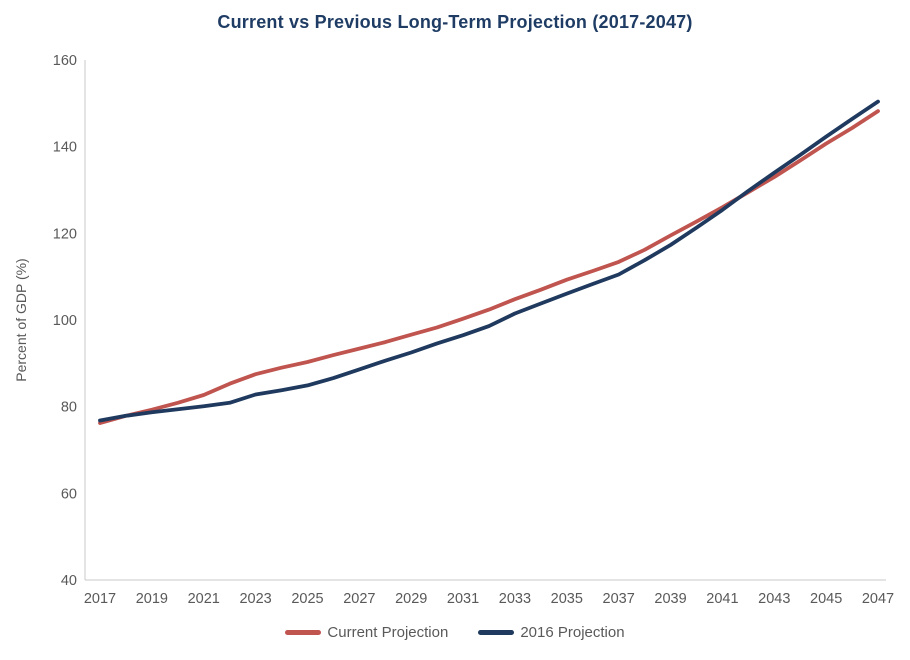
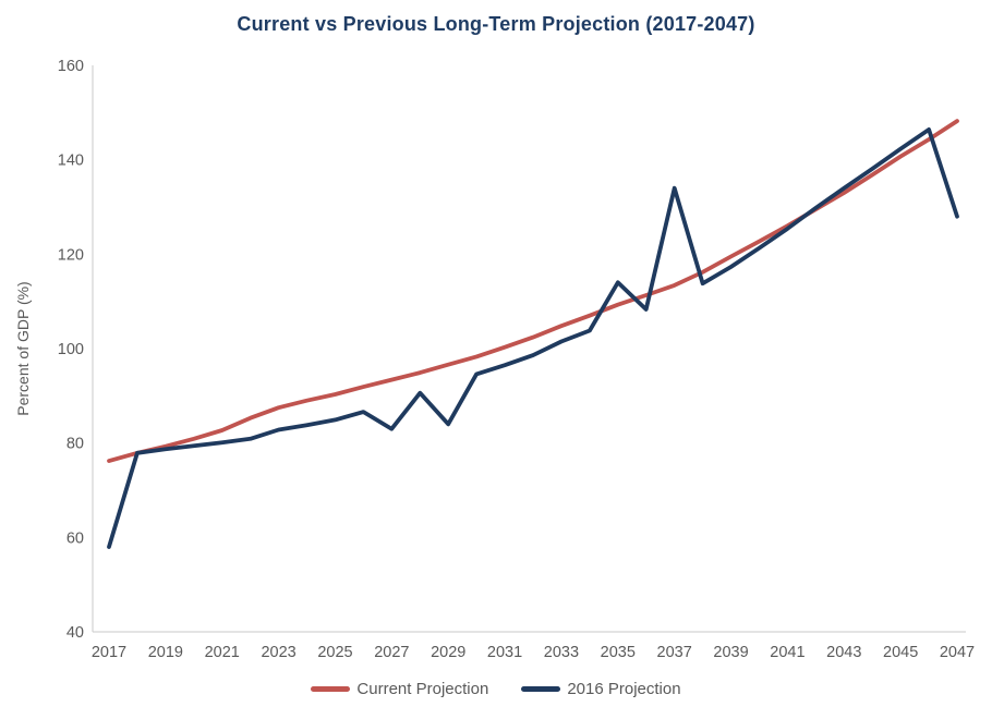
2016 Projection/2017: 77 -> 58
2016 Projection/2027: 89 -> 83
2016 Projection/2029: 92 -> 84
2016 Projection/2035: 106 -> 114
2016 Projection/2037: 110 -> 134
2016 Projection/2047: 150 -> 128
